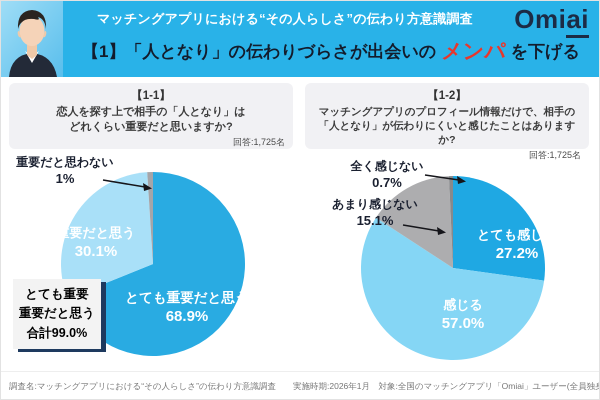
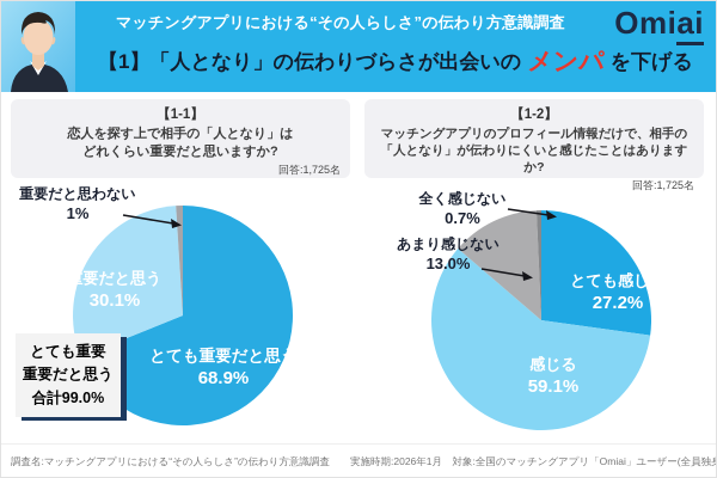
マッチングアプリのプロフィール情報だけで、相手の「人となり」が伝わりにくいと感じたことはありますか?/感じる: 57.0% -> 59.1%
マッチングアプリのプロフィール情報だけで、相手の「人となり」が伝わりにくいと感じたことはありますか?/あまり感じない: 15.1% -> 13.0%
